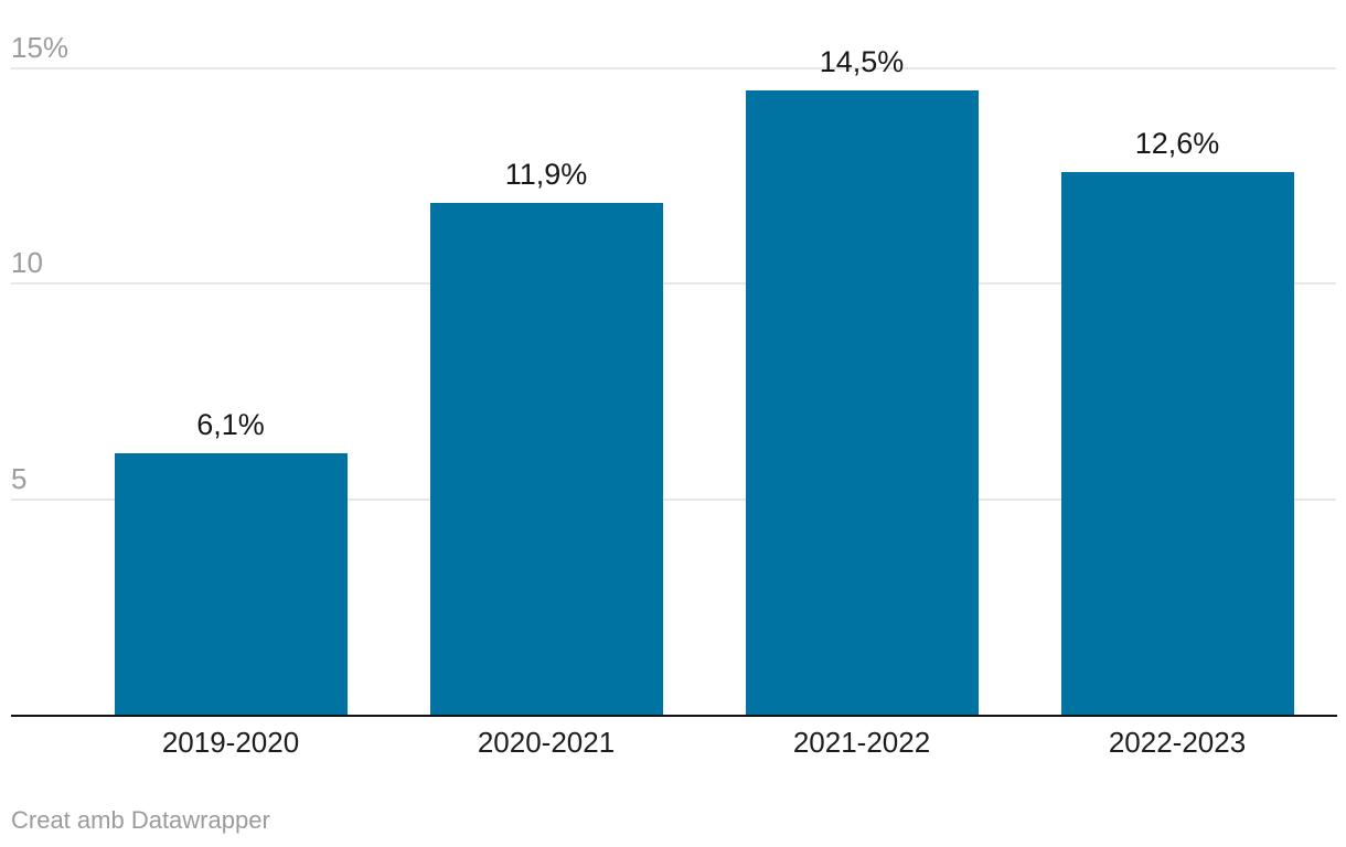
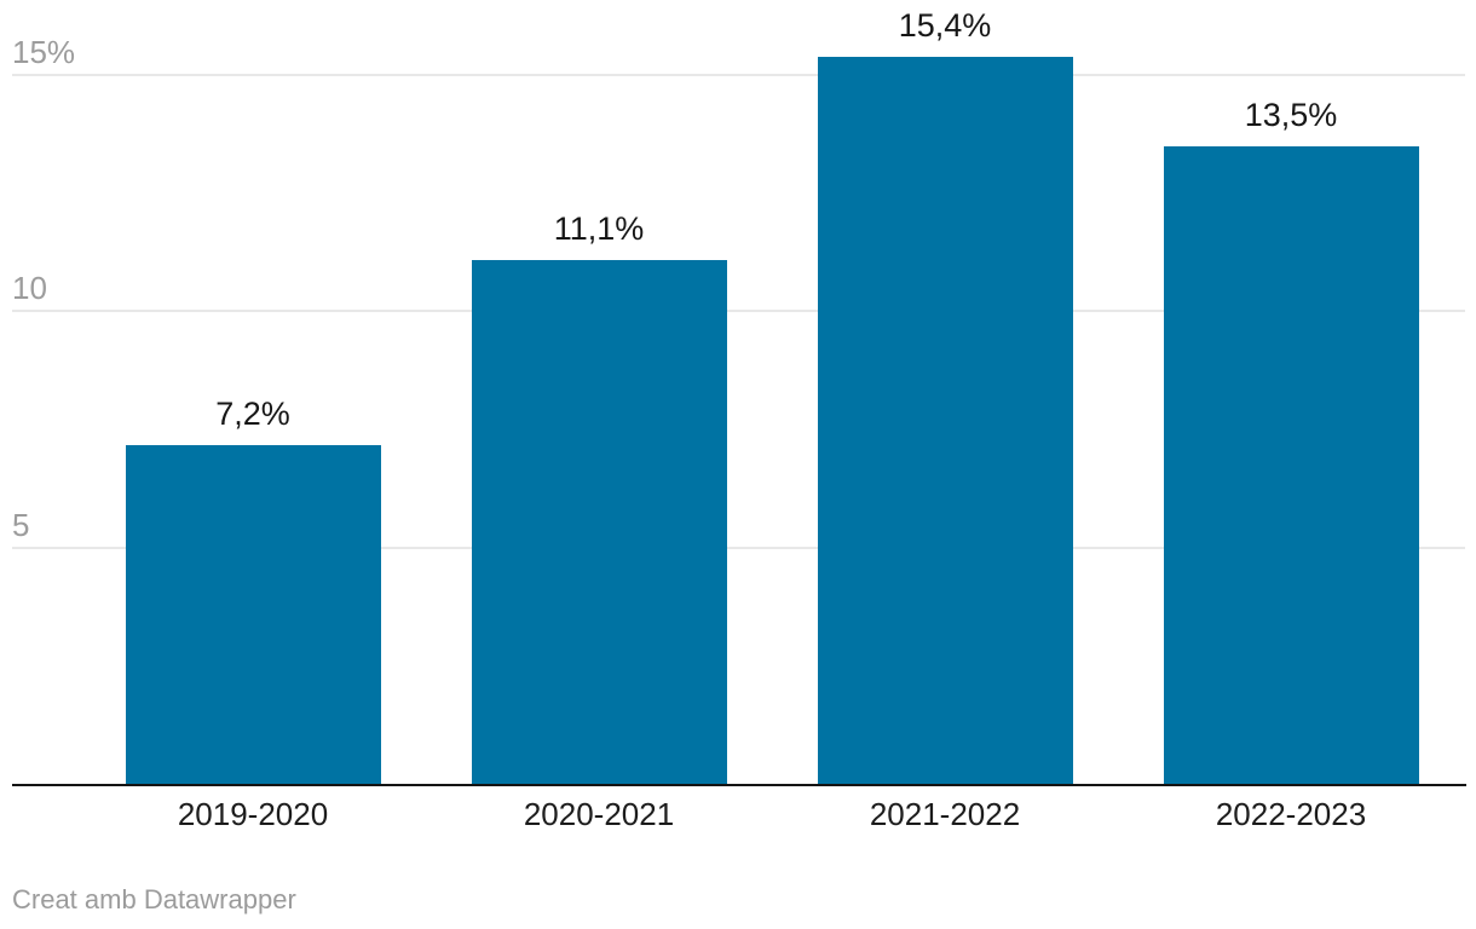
2019-2020: 6,1% -> 7,2%
2020-2021: 11,9% -> 11,1%
2021-2022: 14,5% -> 15,4%
2022-2023: 12,6% -> 13,5%
